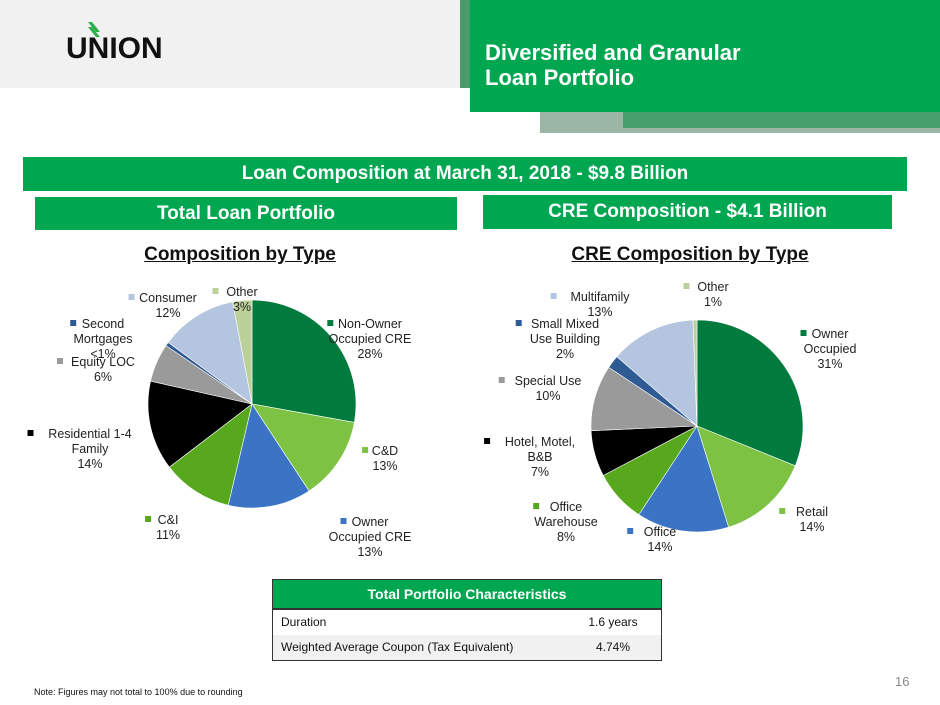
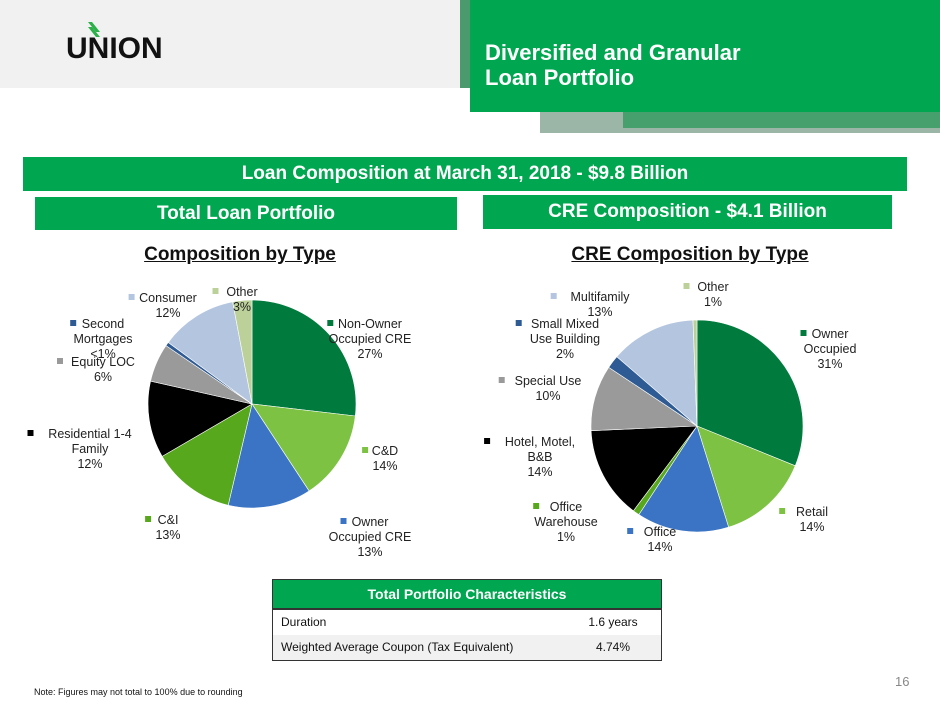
Composition by Type/Non-Owner Occupied CRE: 28% -> 27%
Composition by Type/C&D: 13% -> 14%
Composition by Type/C&I: 11% -> 13%
Composition by Type/Residential 1-4 Family: 14% -> 12%
CRE Composition by Type/Office Warehouse: 8% -> 1%
CRE Composition by Type/Hotel, Motel, B&B: 7% -> 14%
